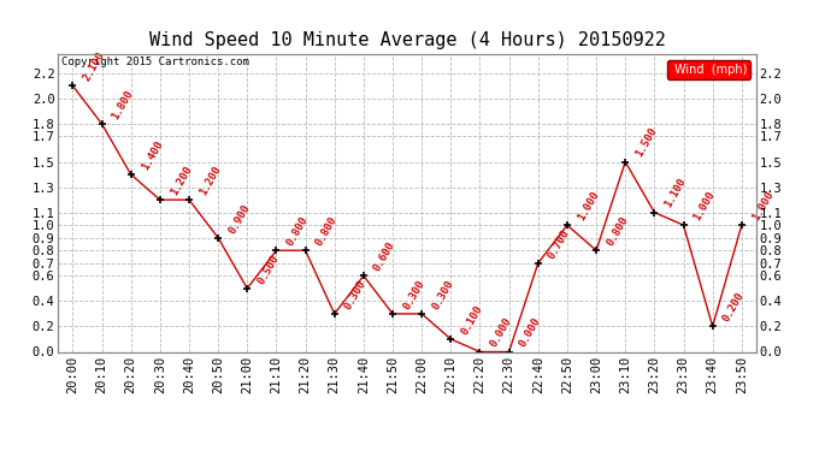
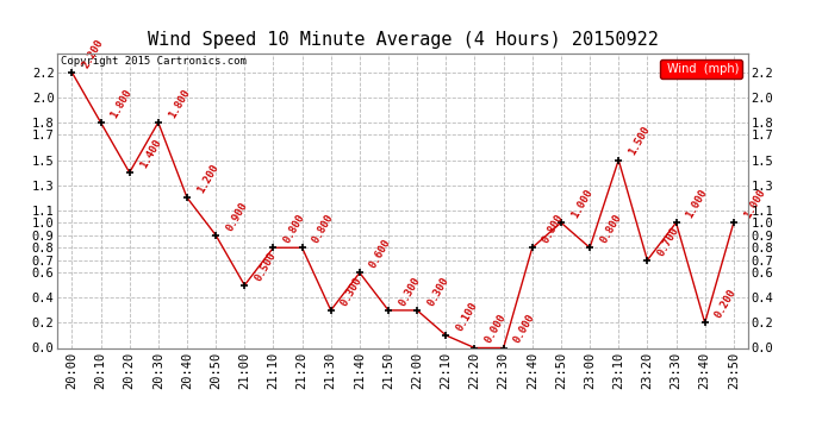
20:00: 2.1 -> 2.2
20:30: 1.200 -> 1.800
22:40: 0.700 -> 0.800
23:20: 1.100 -> 0.700
